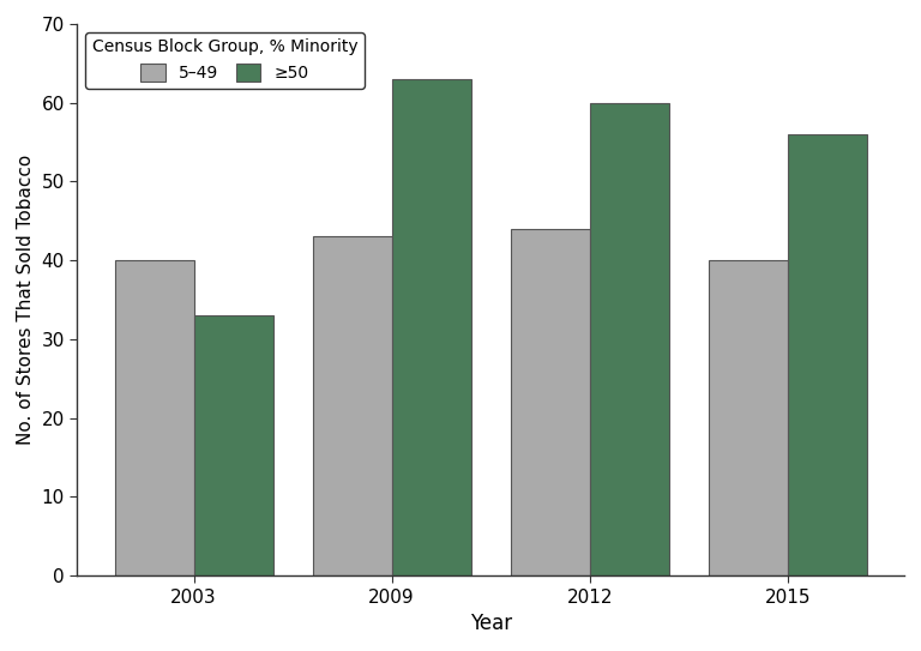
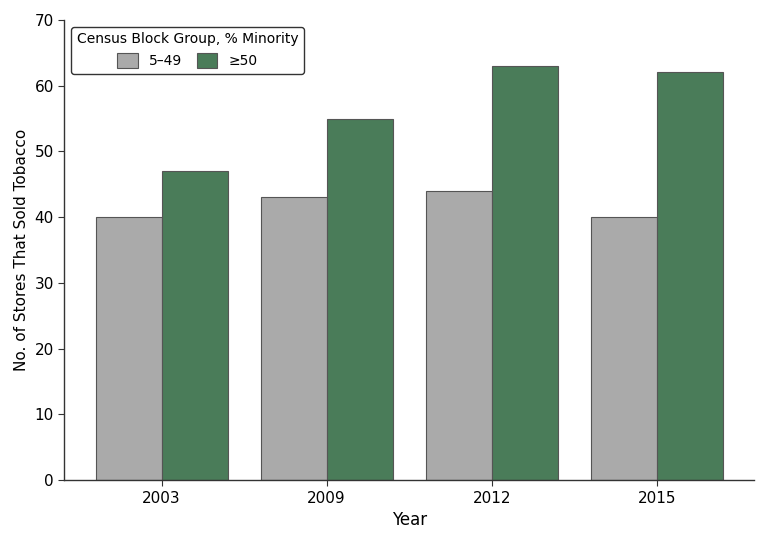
≥50/2003: 33 -> 47
≥50/2009: 63 -> 55
≥50/2012: 60 -> 63
≥50/2015: 56 -> 62
